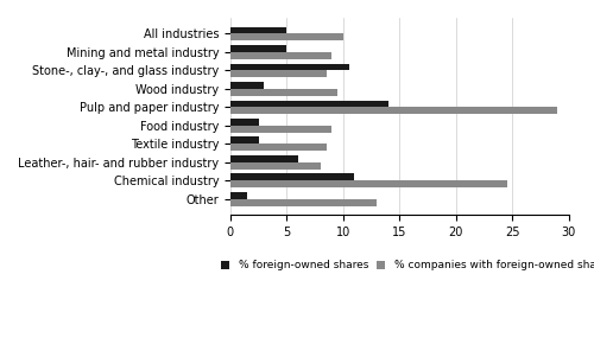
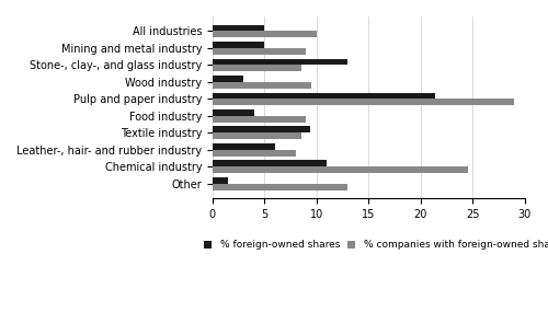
% foreign-owned shares/Stone-, clay-, and glass industry: 10.5 -> 13.0
% foreign-owned shares/Pulp and paper industry: 14.0 -> 21.4
% foreign-owned shares/Food industry: 2.5 -> 4.0
% foreign-owned shares/Textile industry: 2.5 -> 9.4
